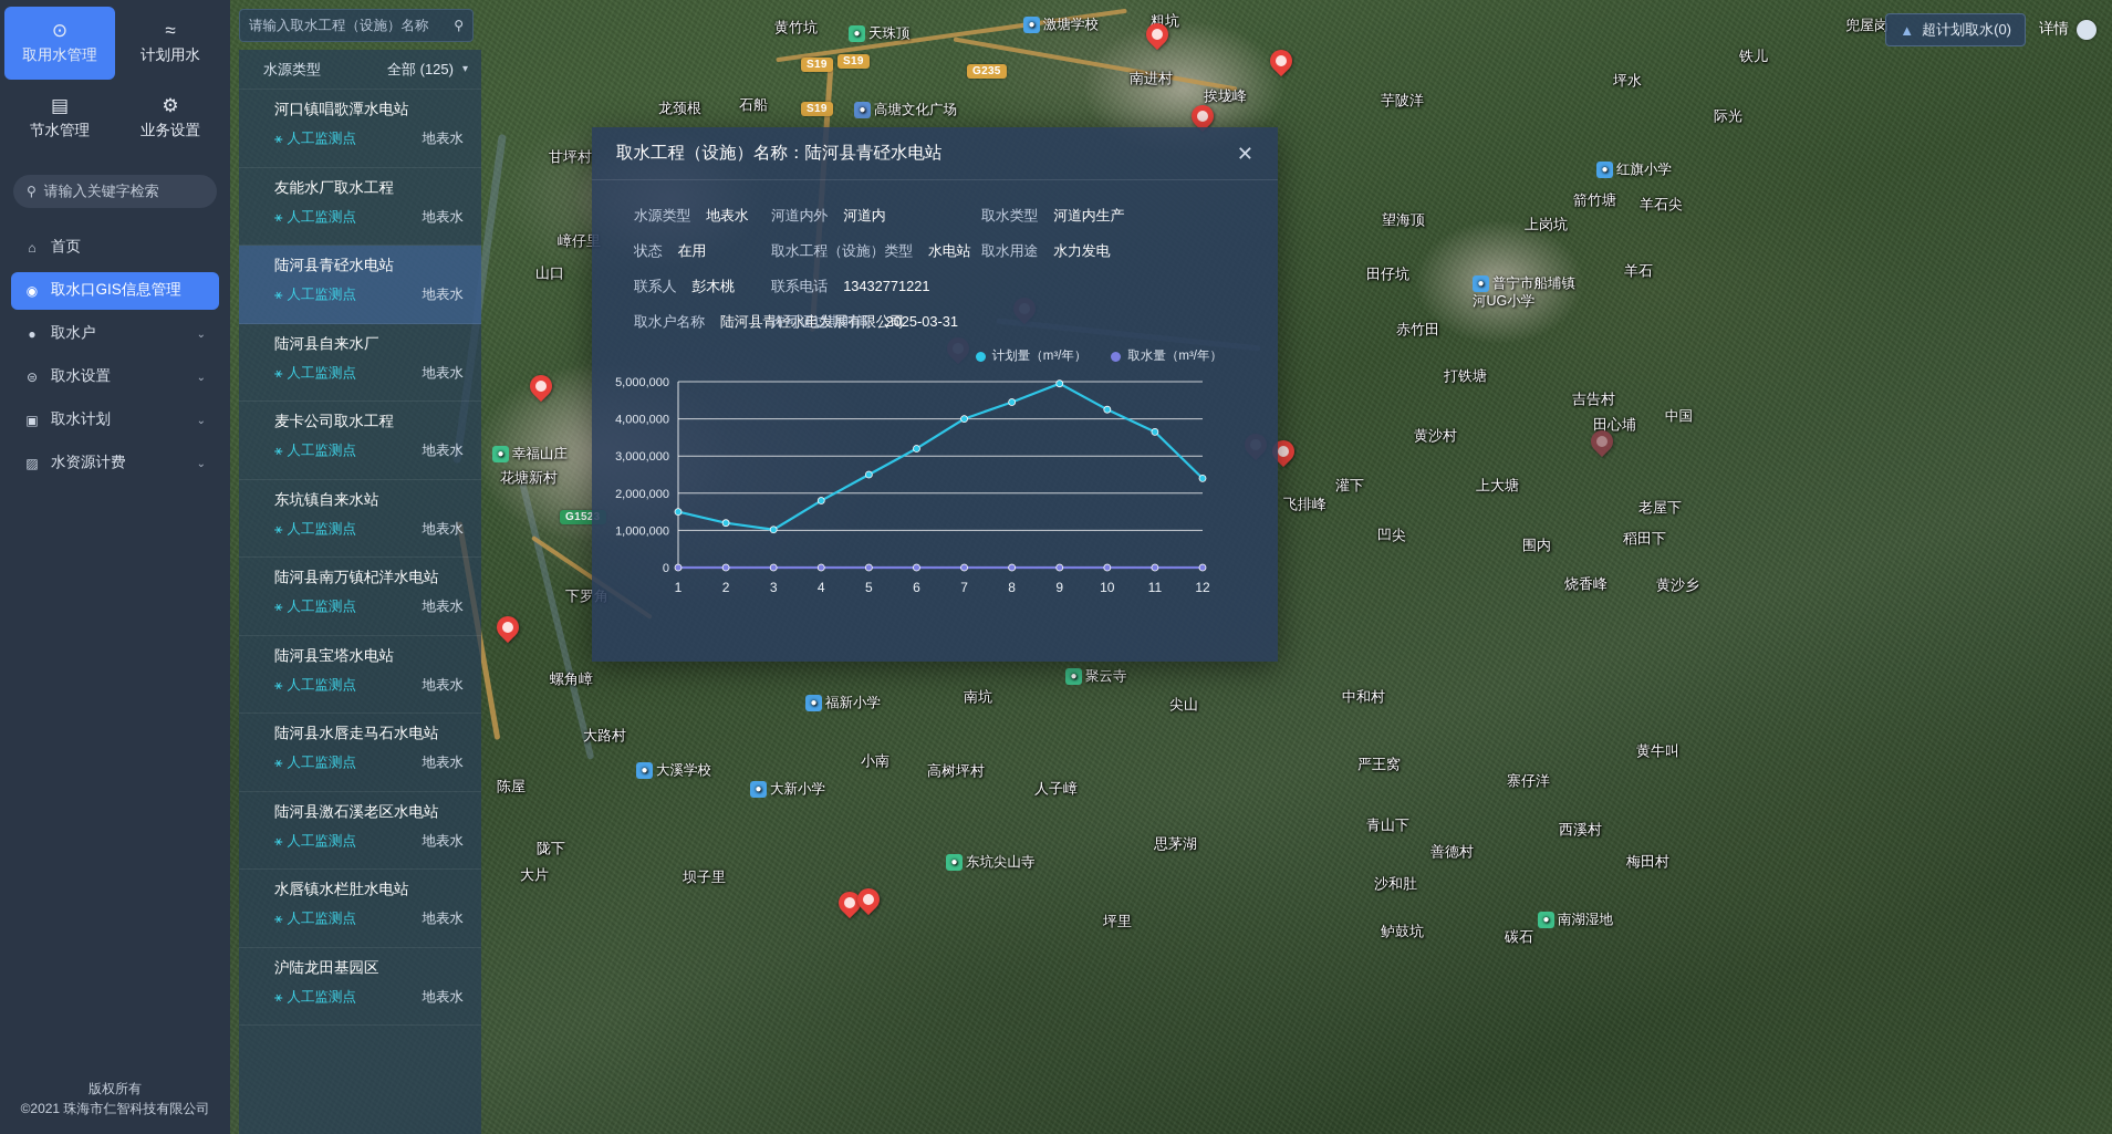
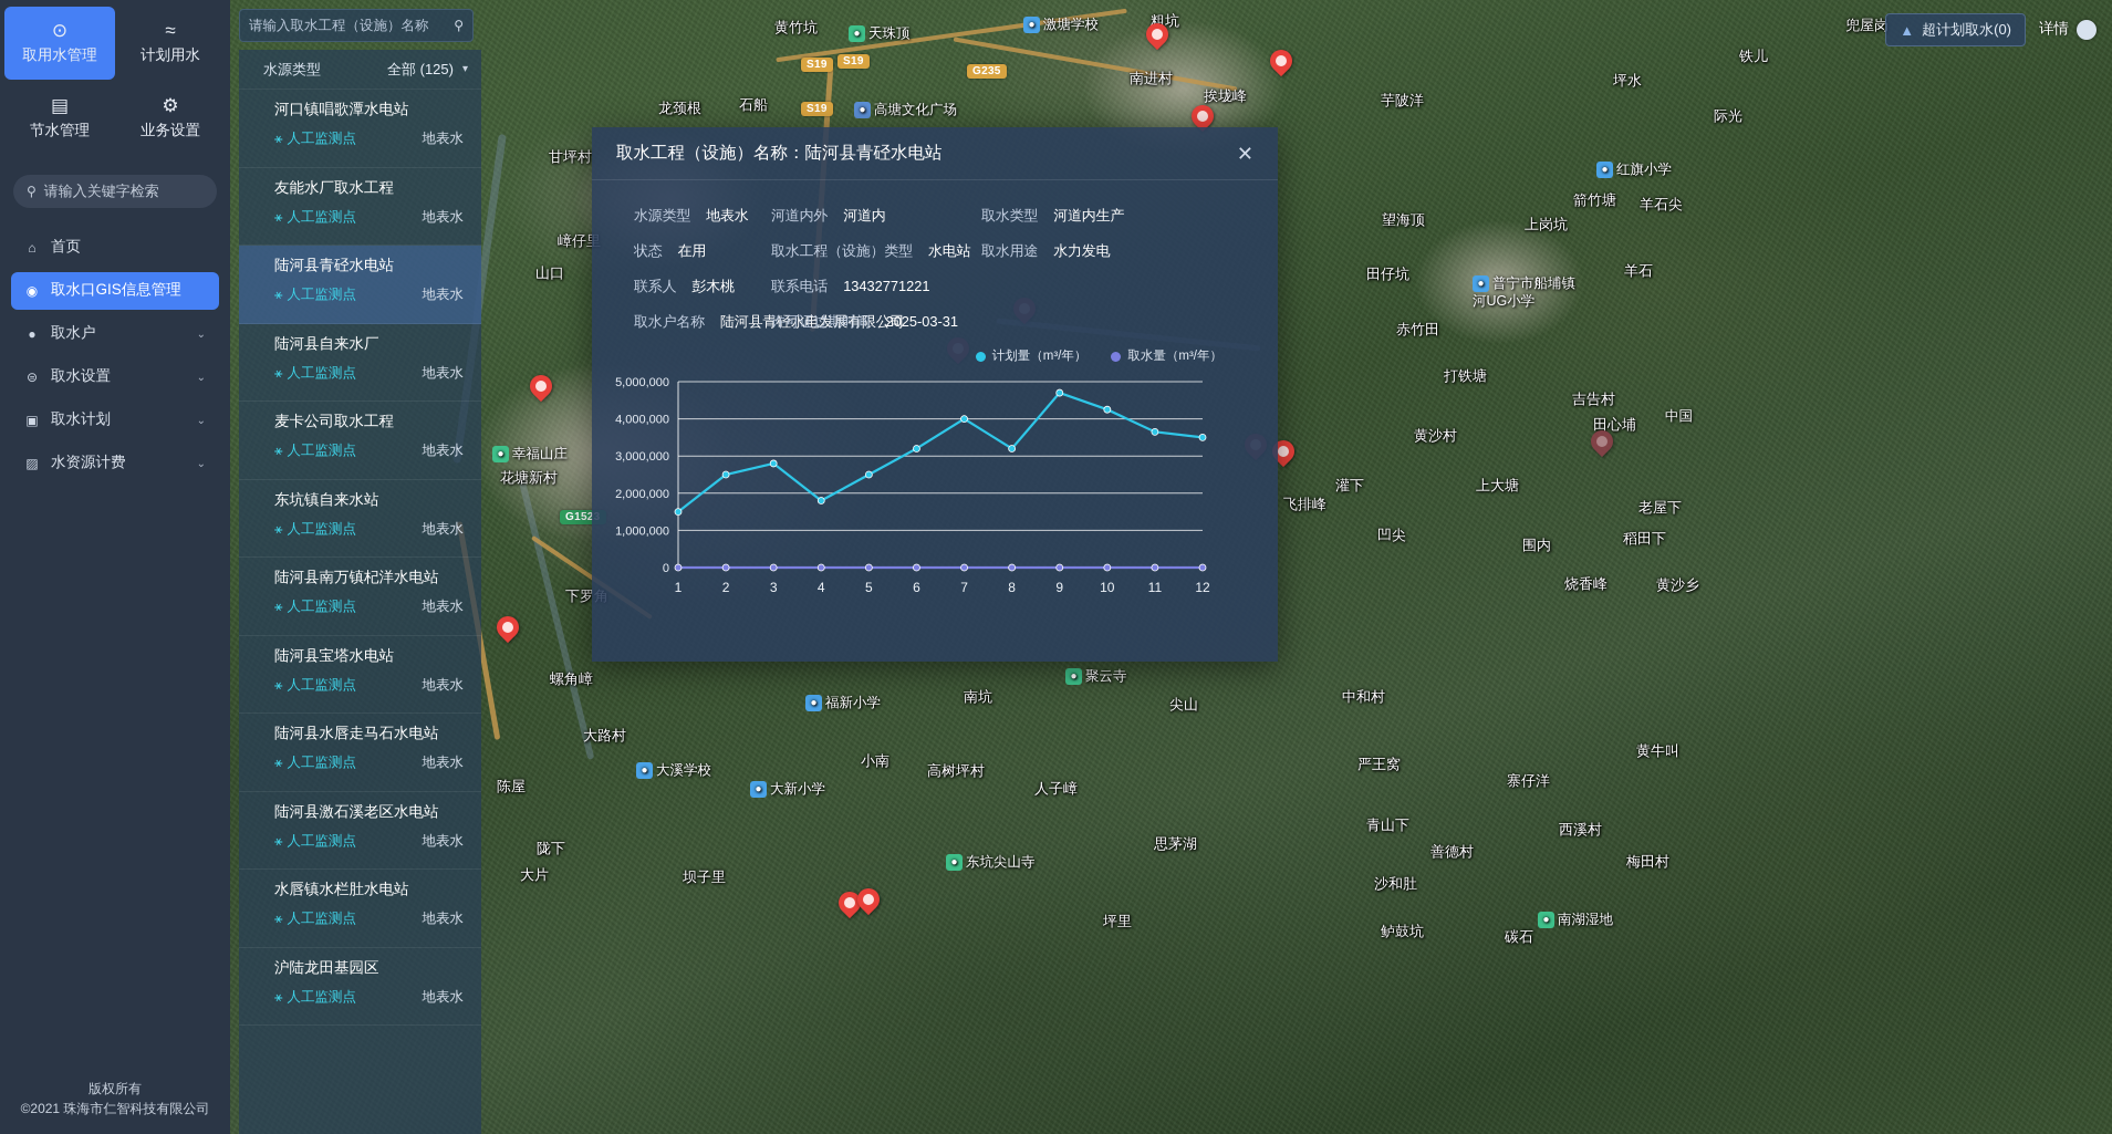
计划量（m³/年）/2: 1200000 -> 2500000
计划量（m³/年）/3: 1000000 -> 2800000
计划量（m³/年）/8: 4400000 -> 3200000
计划量（m³/年）/9: 5000000 -> 4700000
计划量（m³/年）/12: 2400000 -> 3500000
